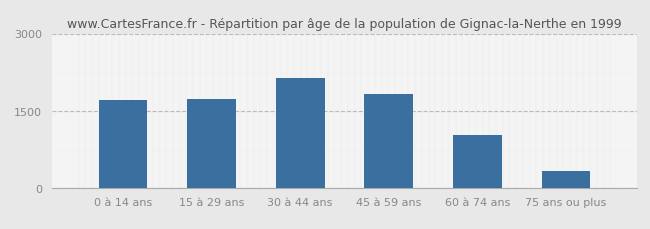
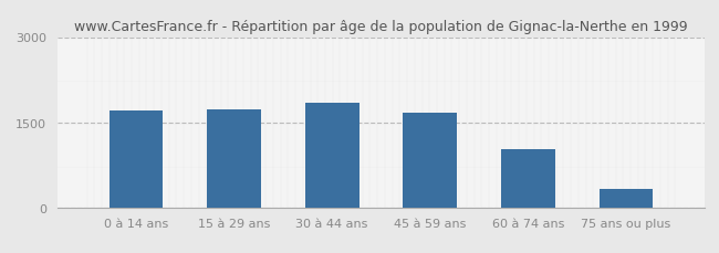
30 à 44 ans: 2140 -> 1850
45 à 59 ans: 1820 -> 1660
